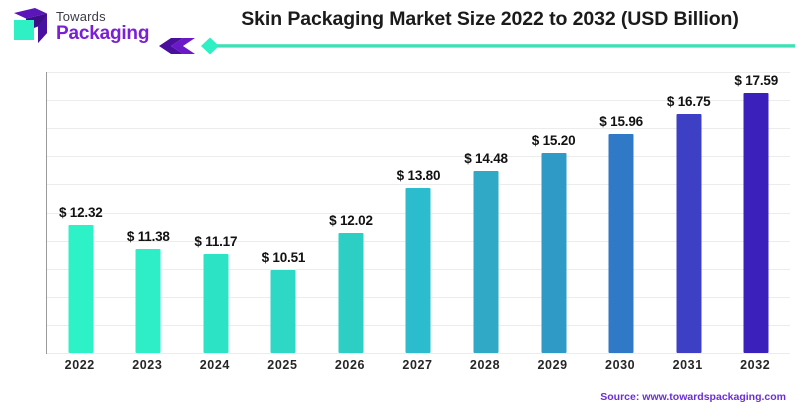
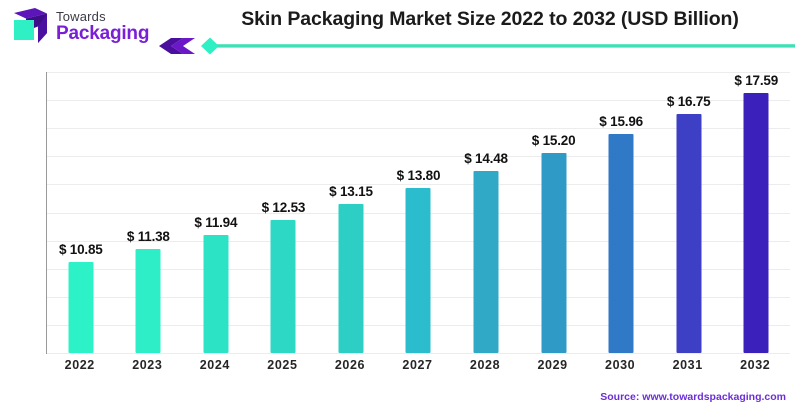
2022: 12.32 -> 10.85
2024: 11.17 -> 11.94
2025: 10.51 -> 12.53
2026: 12.02 -> 13.15
